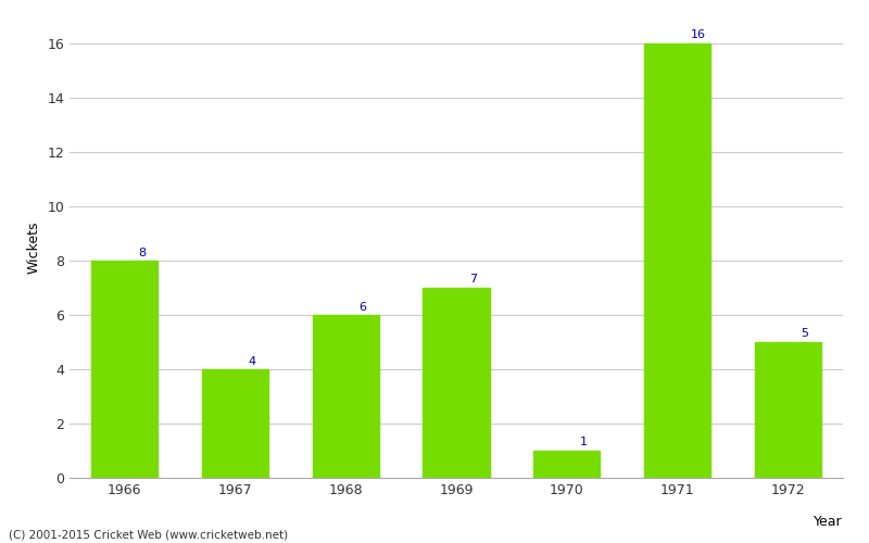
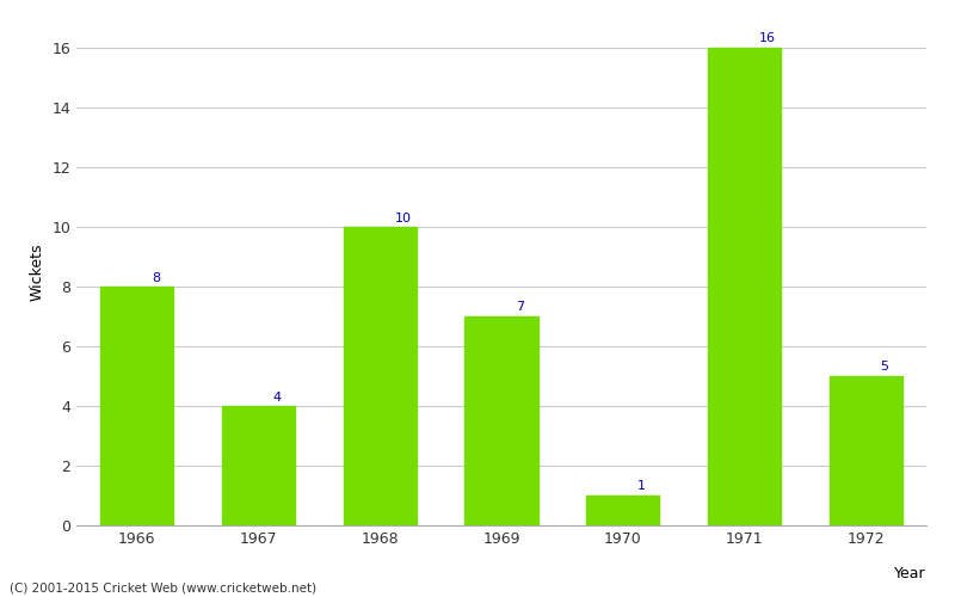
1968: 6 -> 10
